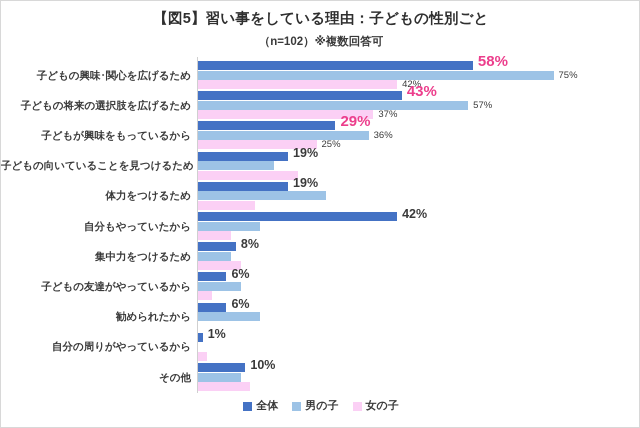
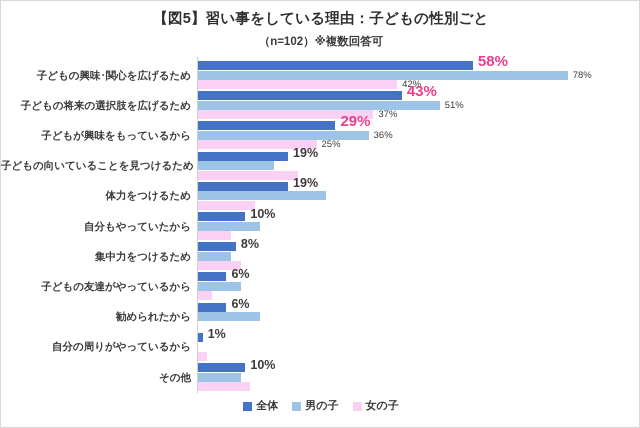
男の子/子どもの興味･関心を広げるため: 75% -> 78%
男の子/子どもの将来の選択肢を広げるため: 57% -> 51%
全体/自分もやっていたから: 42% -> 10%
